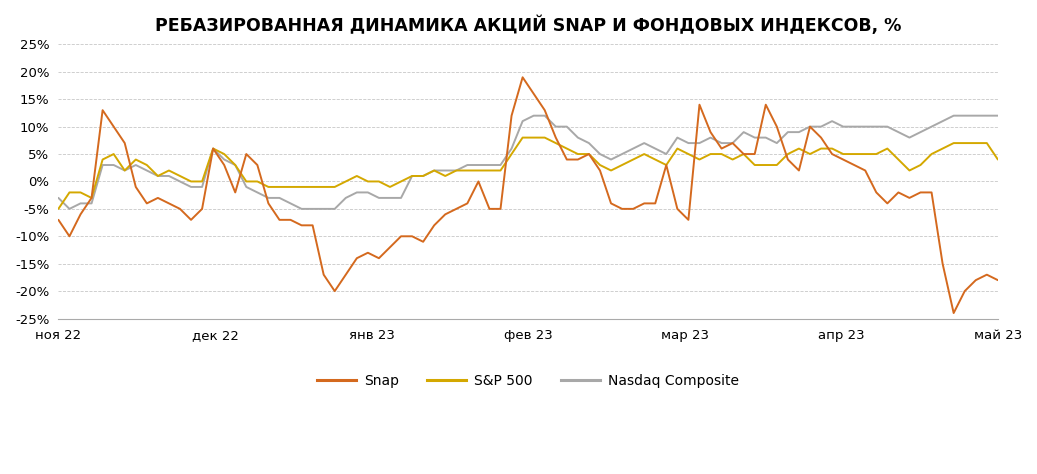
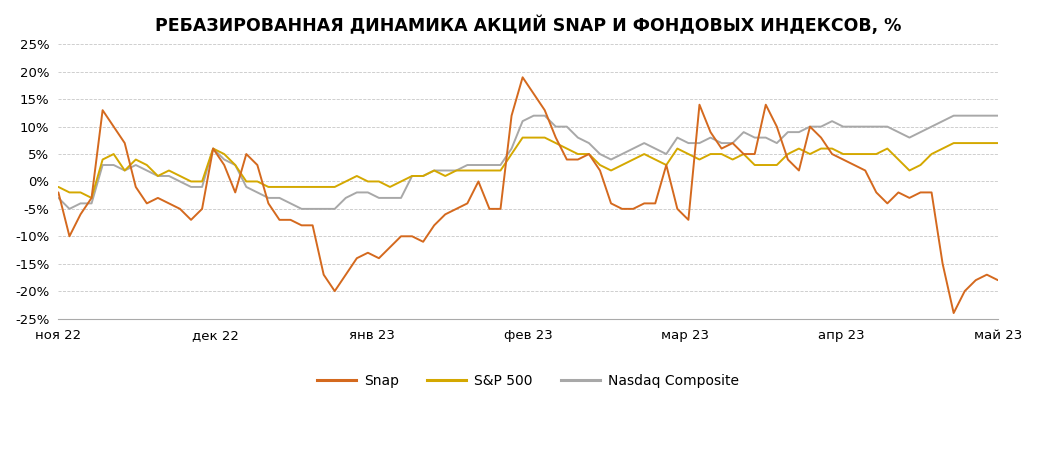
Snap/ноя 22: -7% -> -2%
S&P 500/ноя 22: -5% -> -1%
S&P 500/май 23: 4% -> 7%
